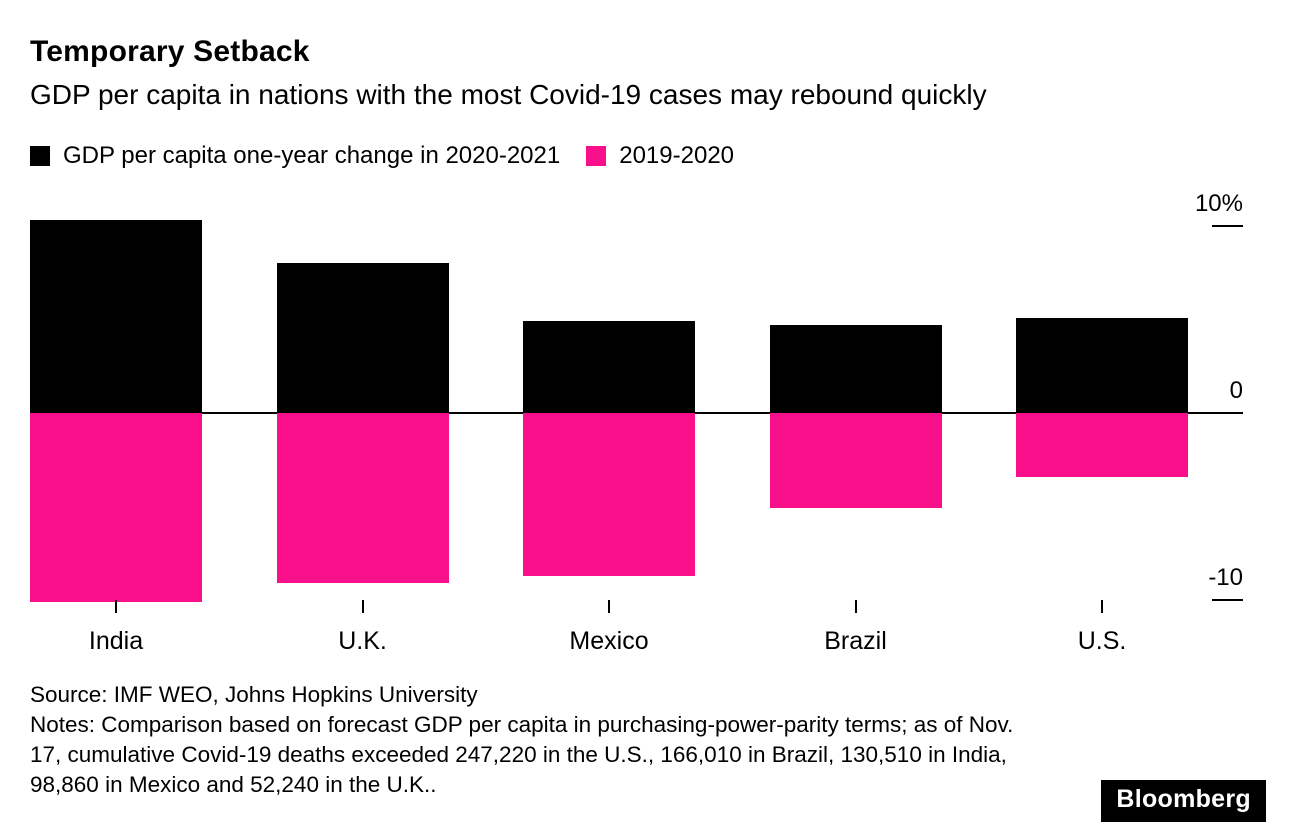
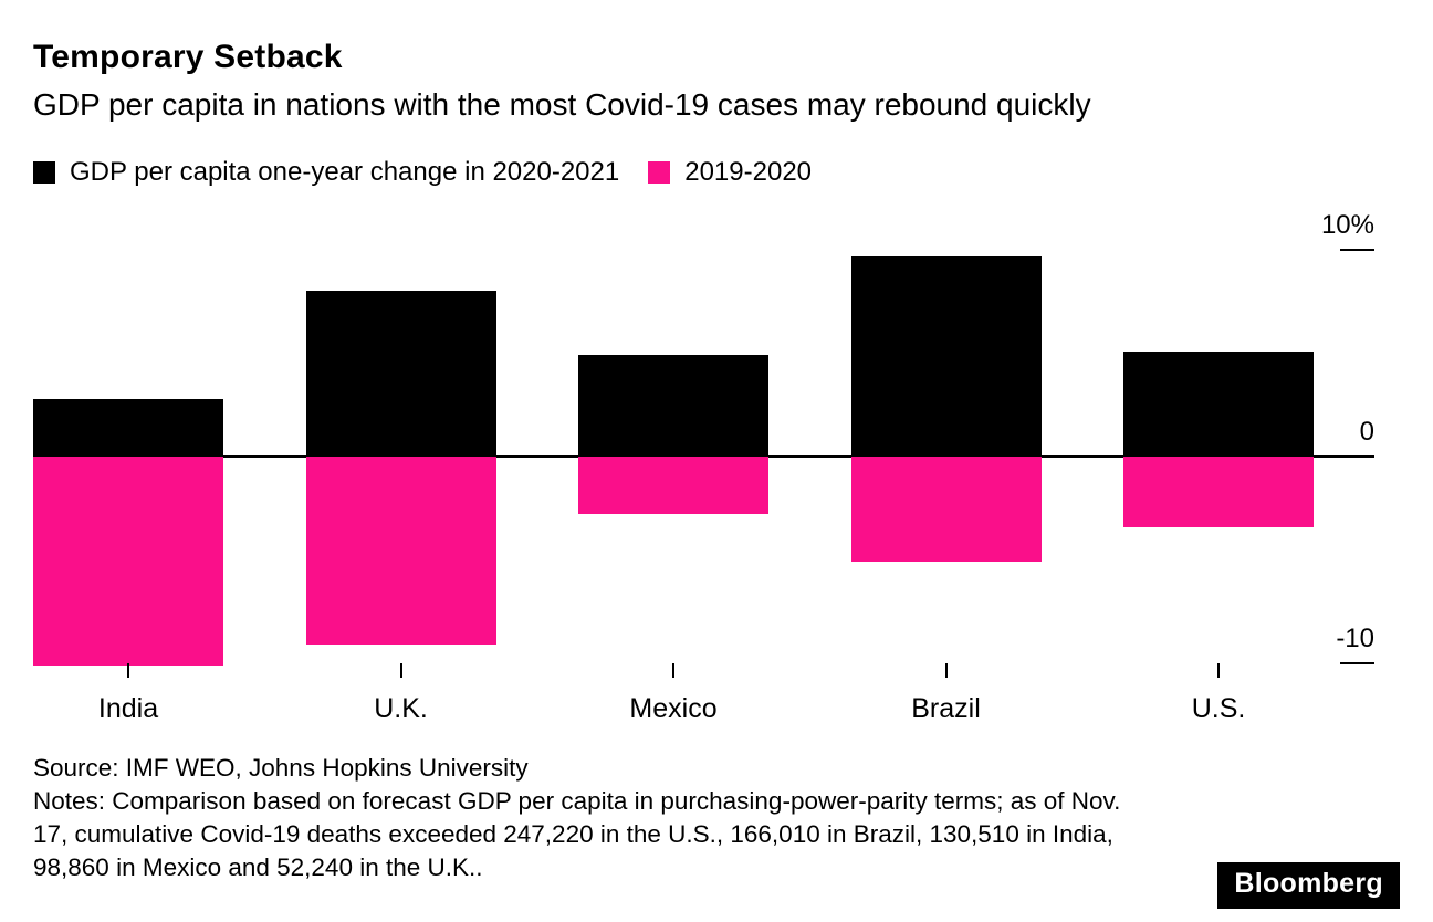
GDP per capita one-year change in 2020-2021/India: 10.3% -> 2.8%
2019-2020/Mexico: -8.7% -> -2.8%
GDP per capita one-year change in 2020-2021/Brazil: 4.7% -> 9.7%
